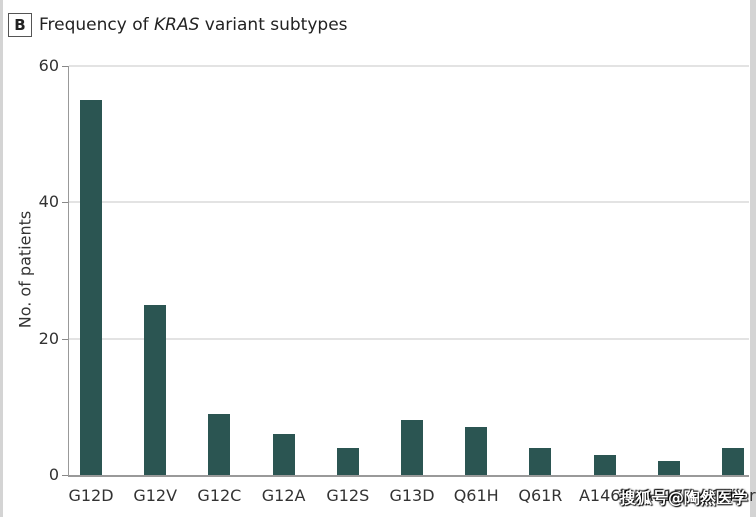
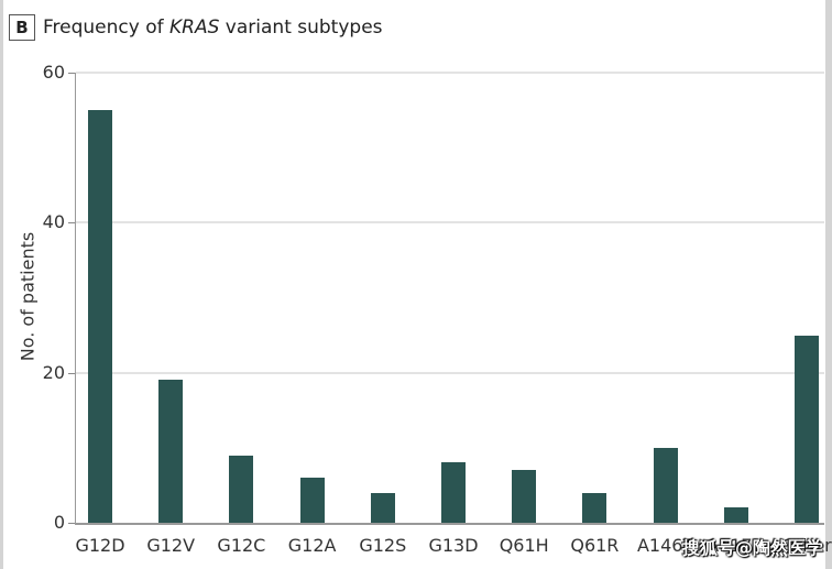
G12V: 25 -> 19
A146T: 3 -> 10
Other: 4 -> 25
